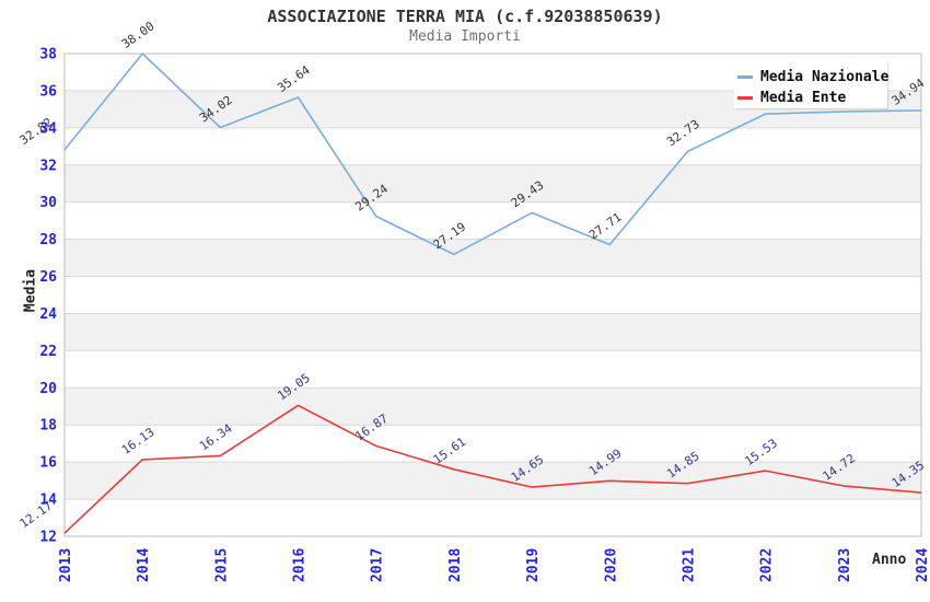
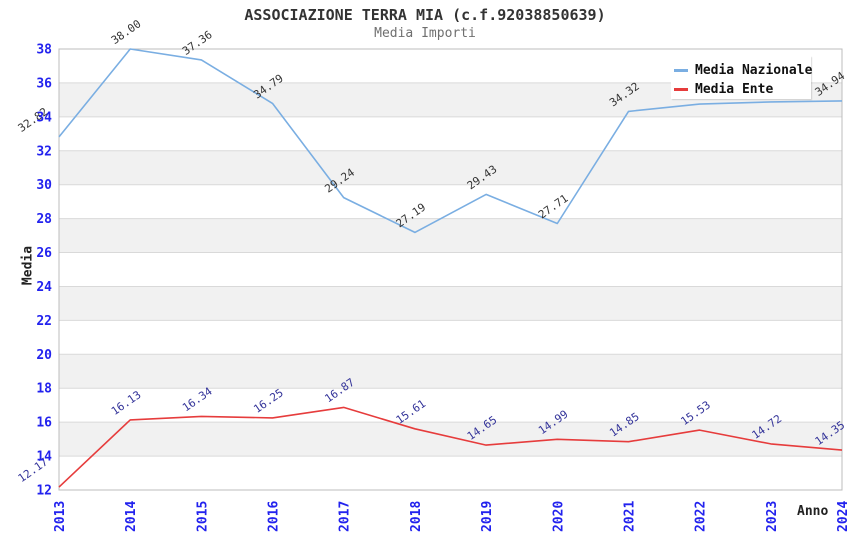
Media Nazionale/2015: 34.02 -> 37.36
Media Nazionale/2016: 35.64 -> 34.79
Media Ente/2016: 19.05 -> 16.25
Media Nazionale/2021: 32.73 -> 34.32
